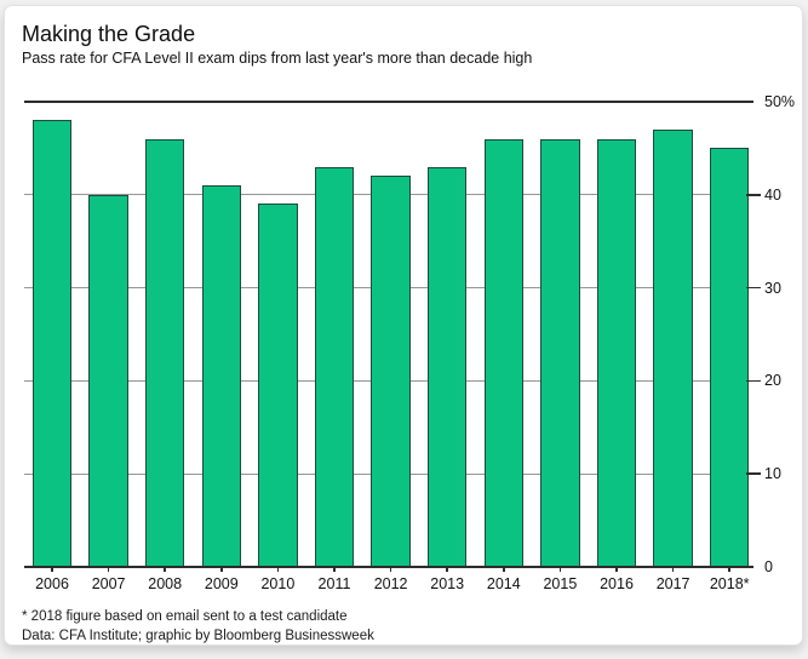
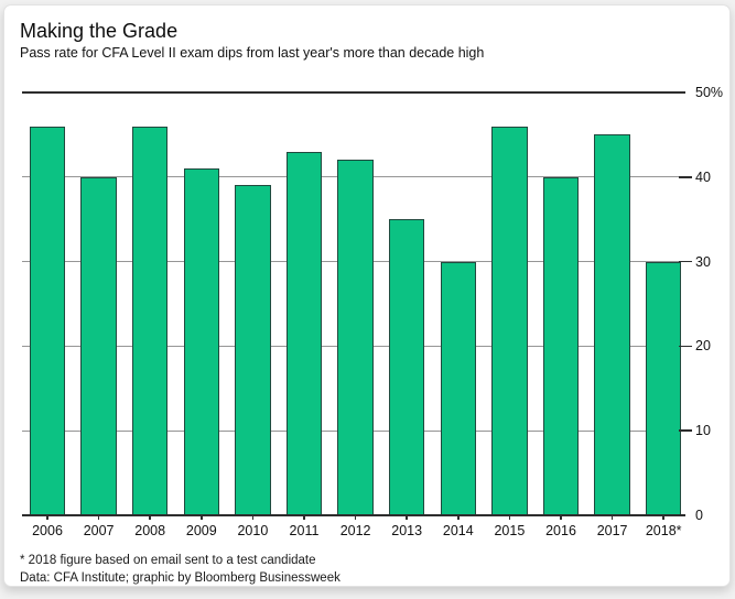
2006: 48% -> 46%
2013: 43% -> 35%
2014: 46% -> 30%
2016: 46% -> 40%
2017: 47% -> 45%
2018*: 45% -> 30%
